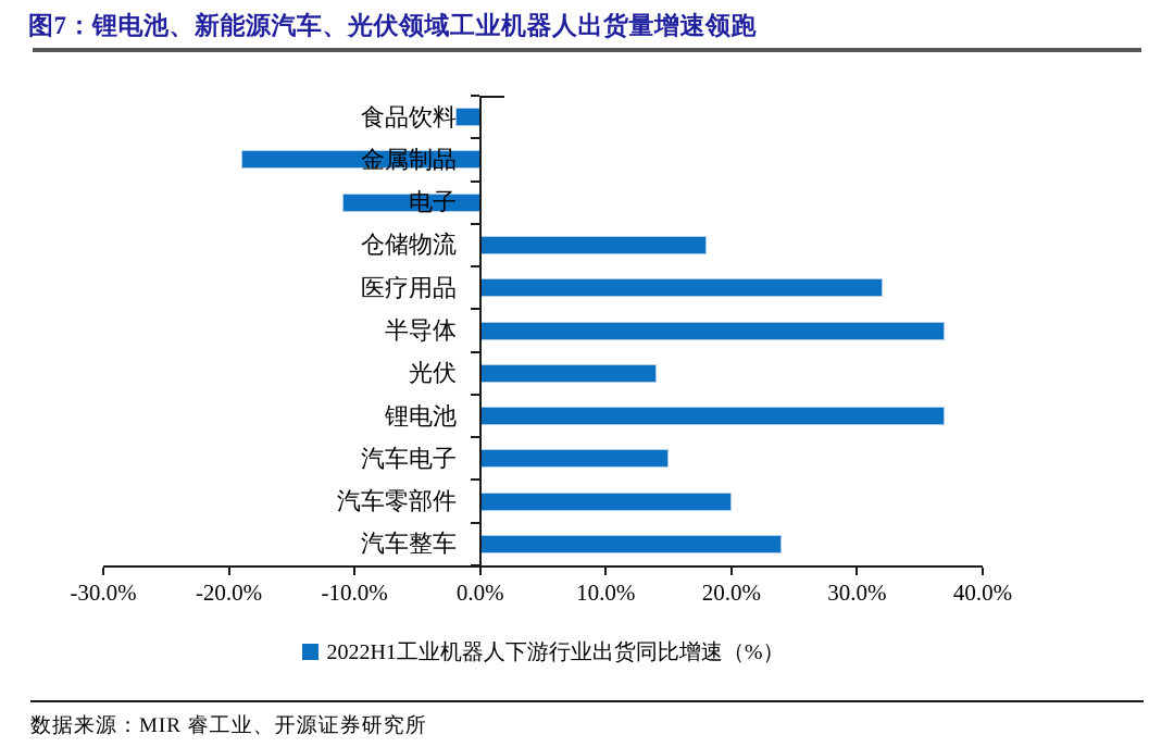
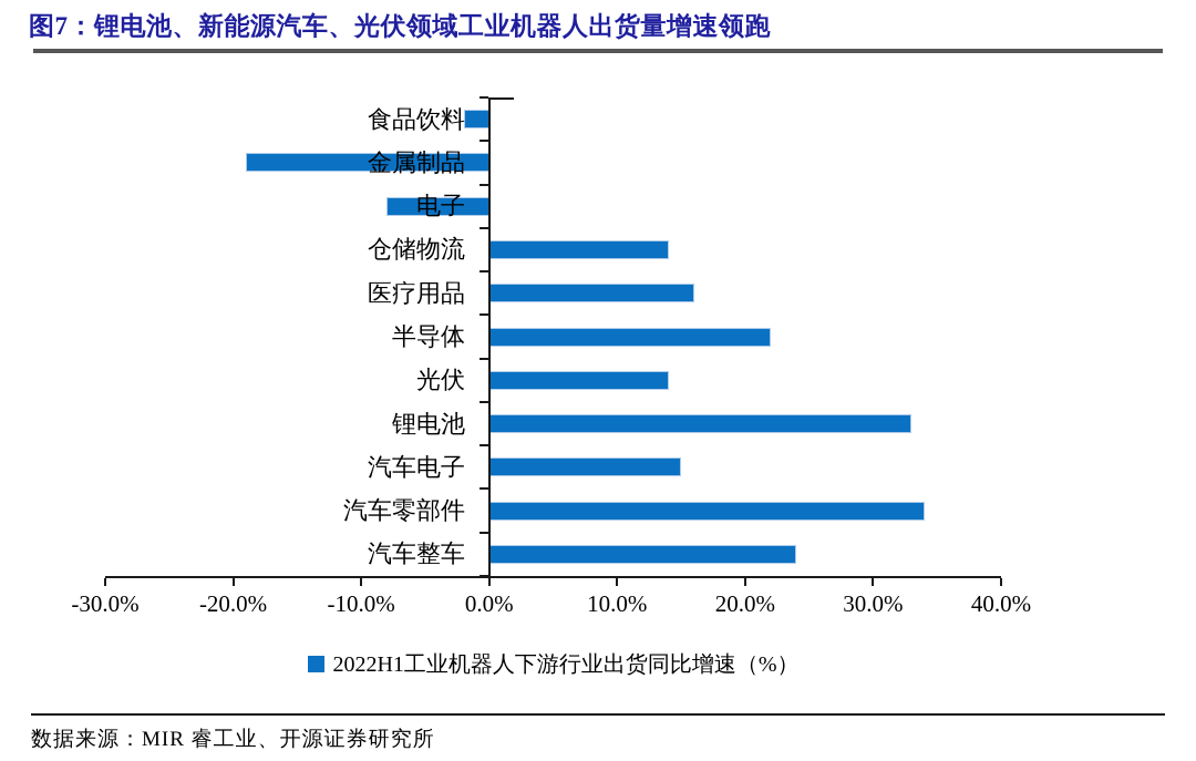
电子: -11% -> -8%
仓储物流: 18% -> 14%
医疗用品: 32% -> 16%
半导体: 37% -> 22%
锂电池: 37% -> 33%
汽车零部件: 20% -> 34%
